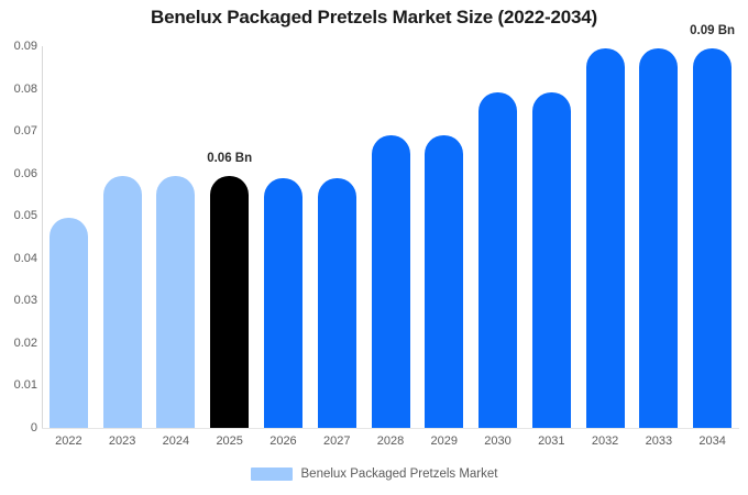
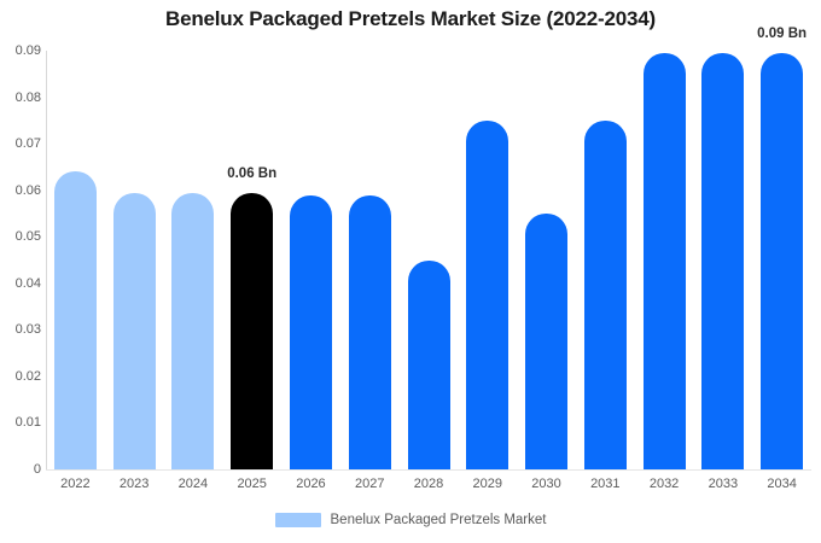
2022: 0.050 -> 0.064
2028: 0.069 -> 0.045
2029: 0.069 -> 0.075
2030: 0.079 -> 0.055
2031: 0.079 -> 0.075
